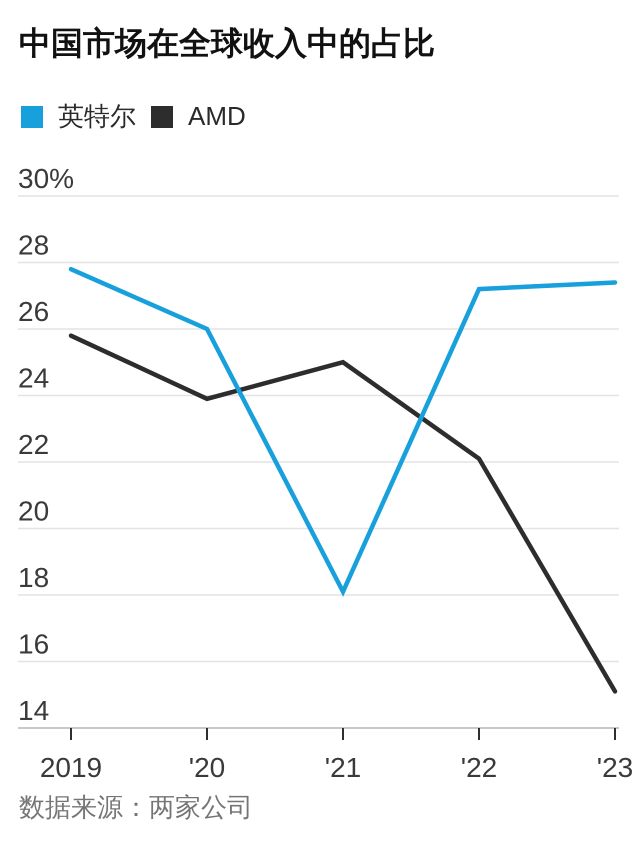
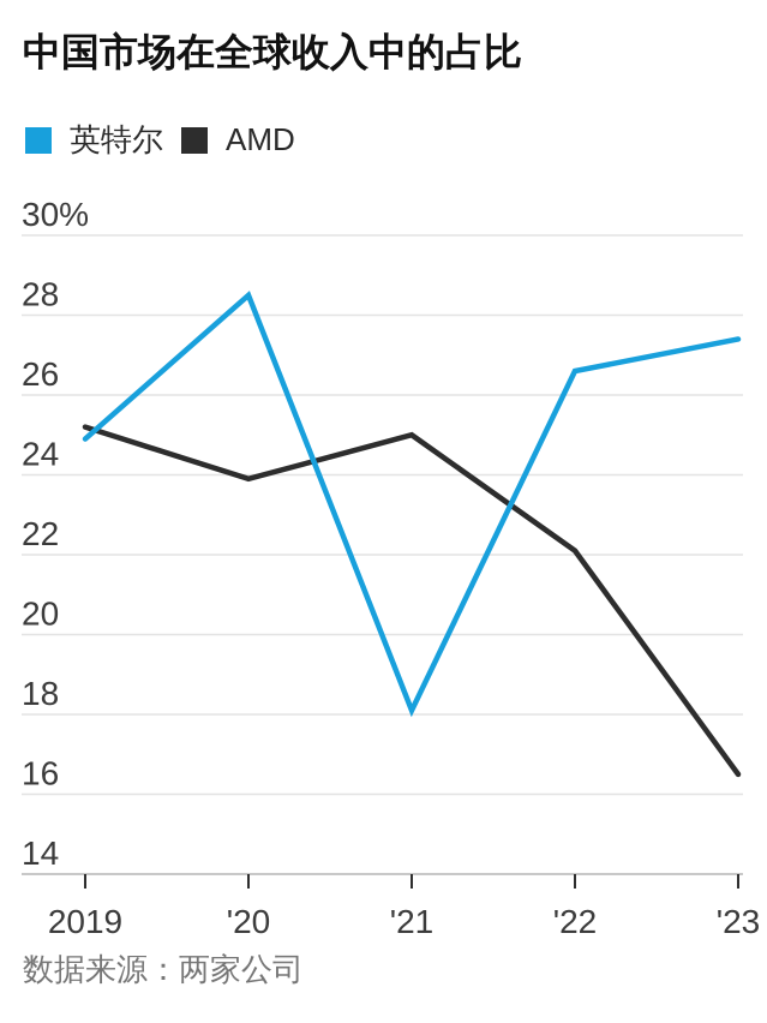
英特尔/2019: 27.8% -> 24.9%
AMD/2019: 25.8% -> 25.2%
英特尔/'20: 26.0% -> 28.5%
英特尔/'22: 27.2% -> 26.6%
AMD/'23: 15.1% -> 16.5%
